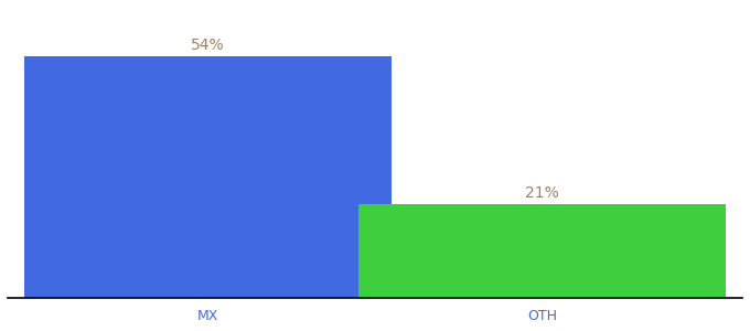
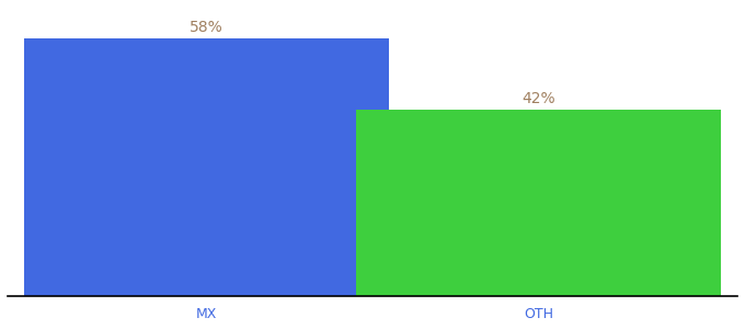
MX: 54% -> 58%
OTH: 21% -> 42%
